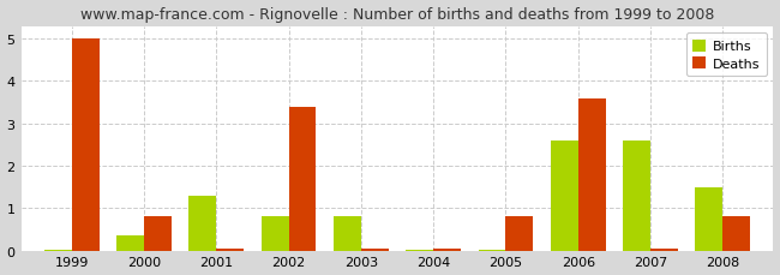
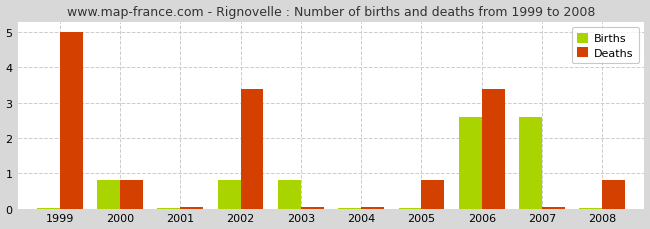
Births/2000: 0.35 -> 0.80
Births/2001: 1.30 -> 0.03
Deaths/2006: 3.60 -> 3.40
Births/2008: 1.50 -> 0.03
